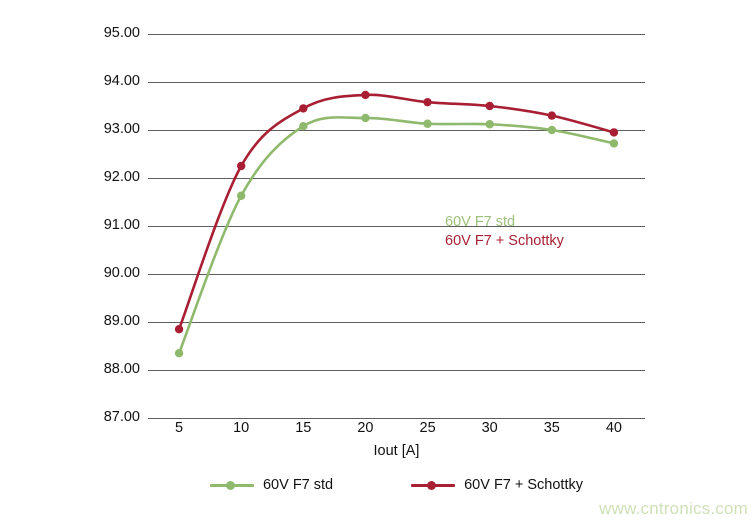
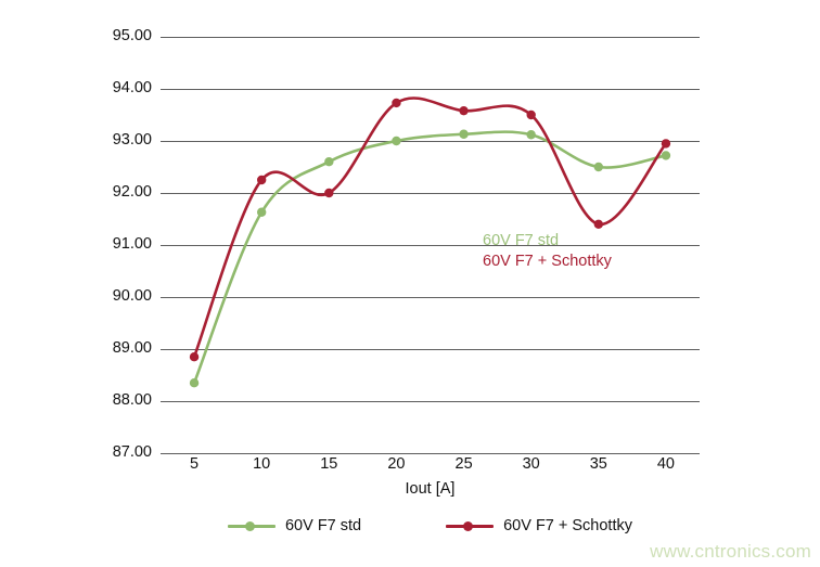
60V F7 std/15: 93.1 -> 92.6
60V F7 + Schottky/15: 93.5 -> 92.0
60V F7 std/20: 93.2 -> 93.0
60V F7 std/35: 93.0 -> 92.5
60V F7 + Schottky/35: 93.3 -> 91.4
